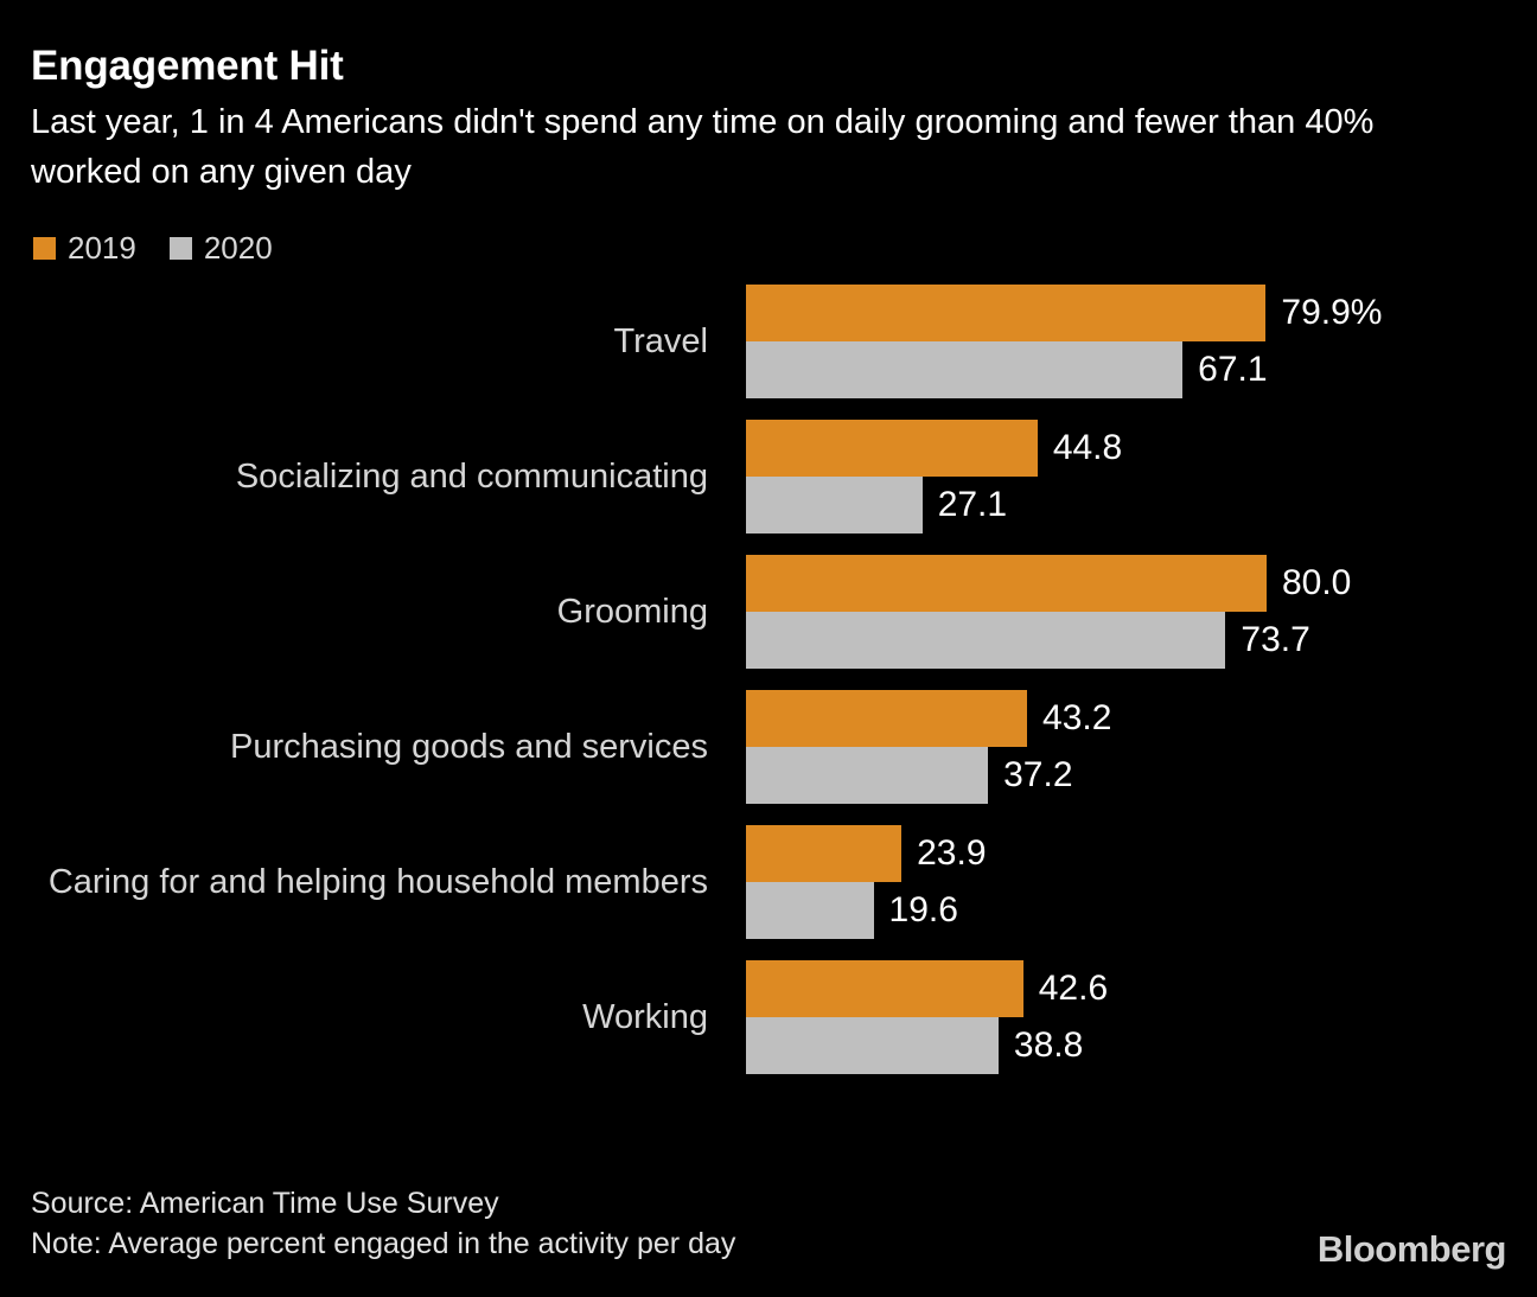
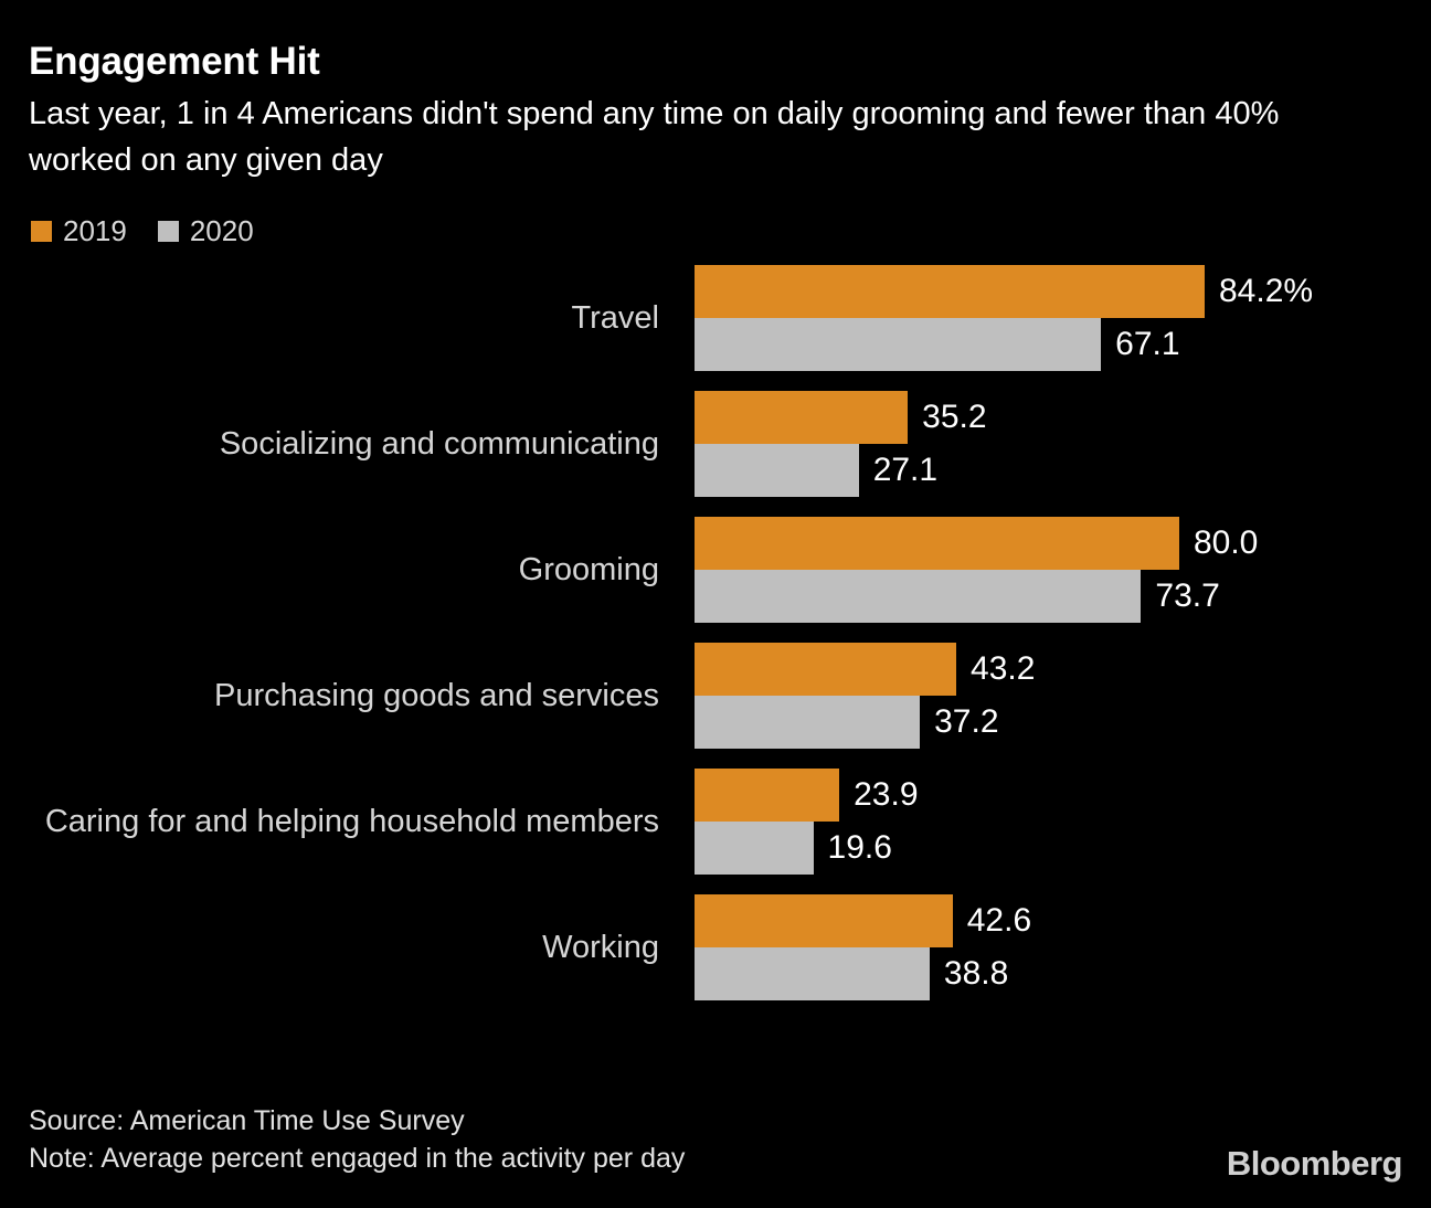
2019/Travel: 79.9% -> 84.2%
2019/Socializing and communicating: 44.8 -> 35.2
